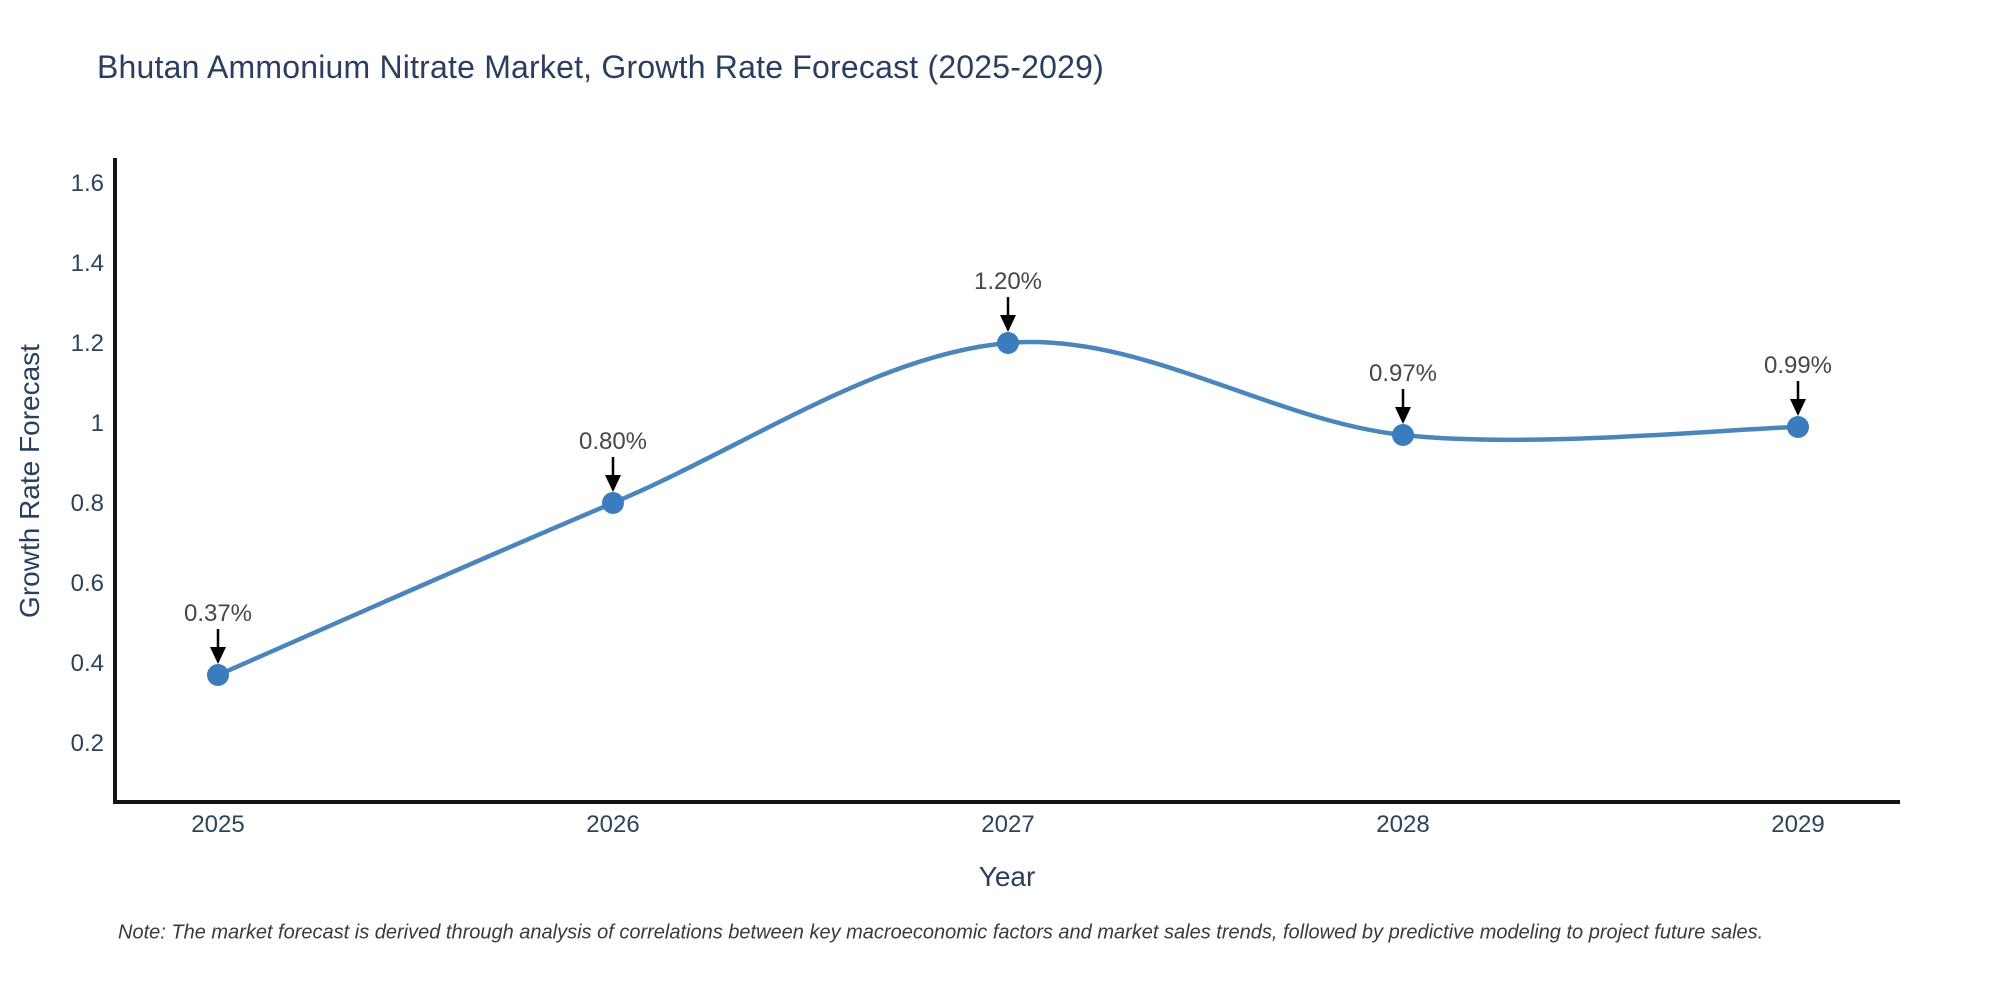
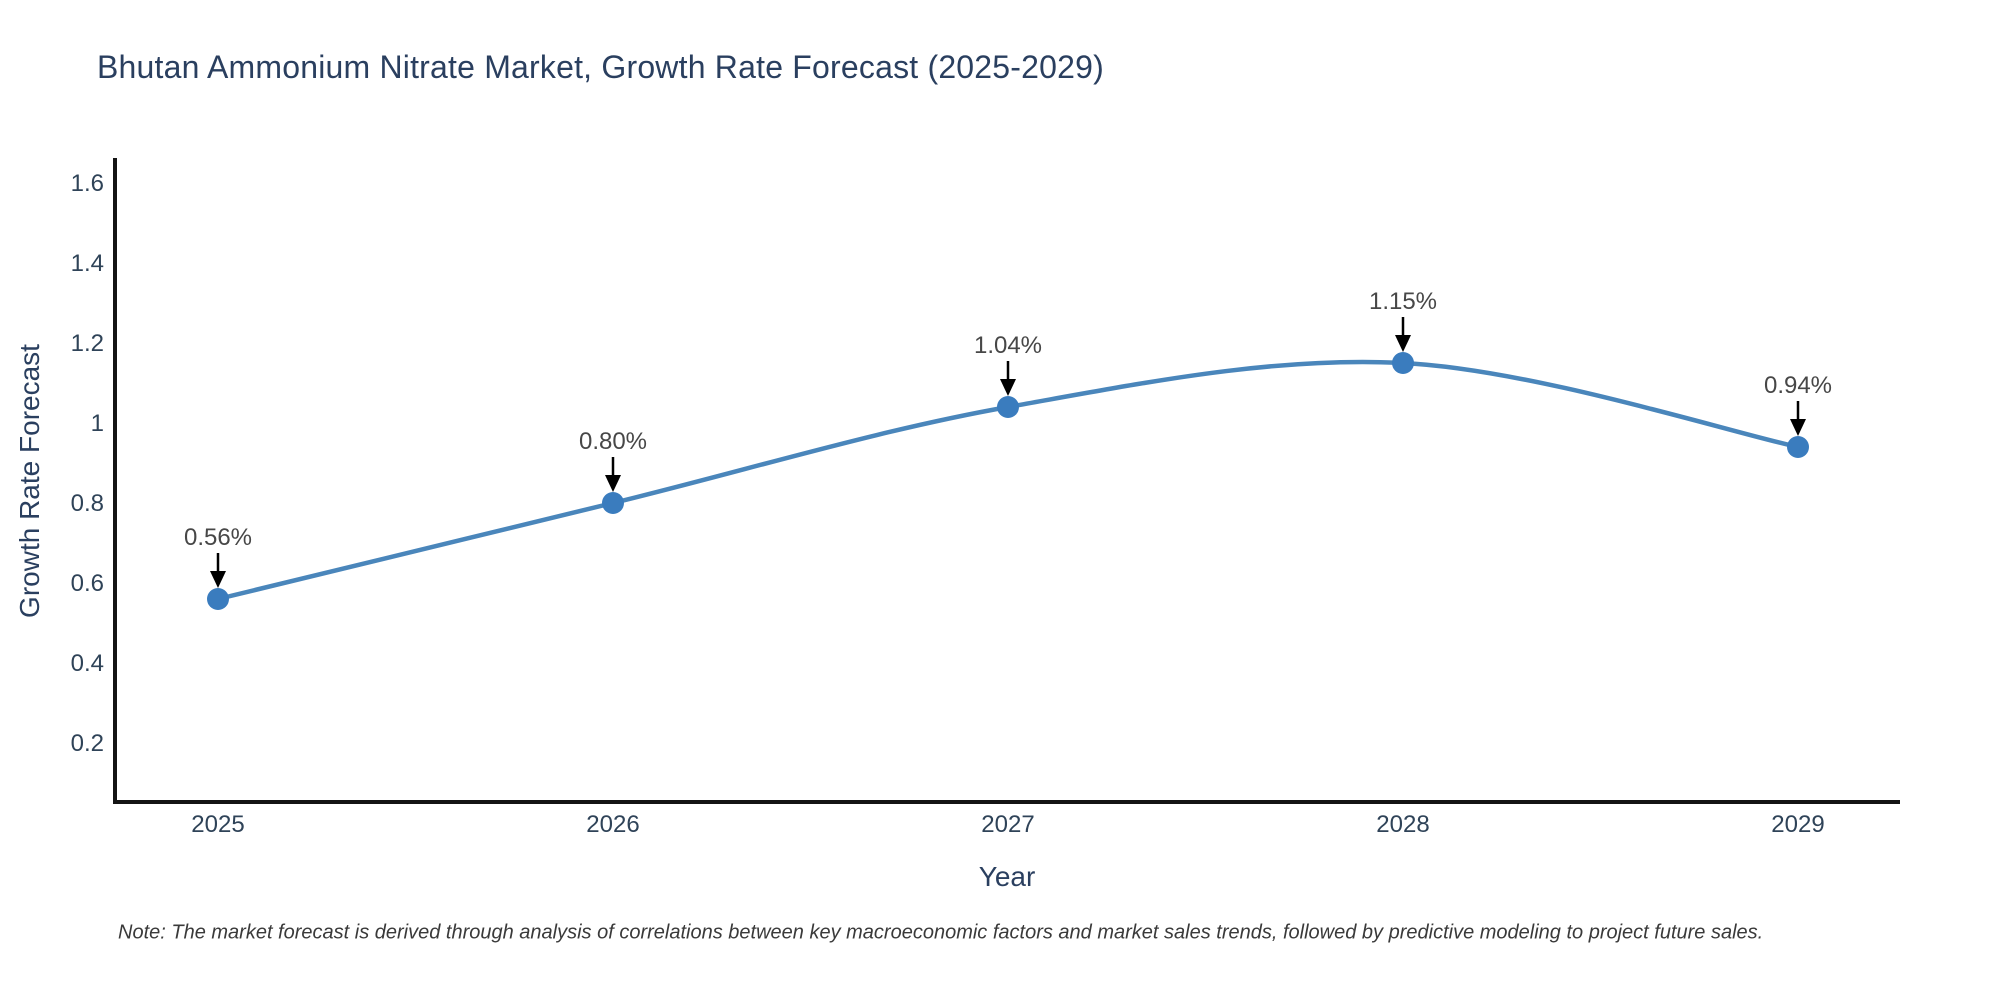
2025: 0.37% -> 0.56%
2027: 1.20% -> 1.04%
2028: 0.97% -> 1.15%
2029: 0.99% -> 0.94%
